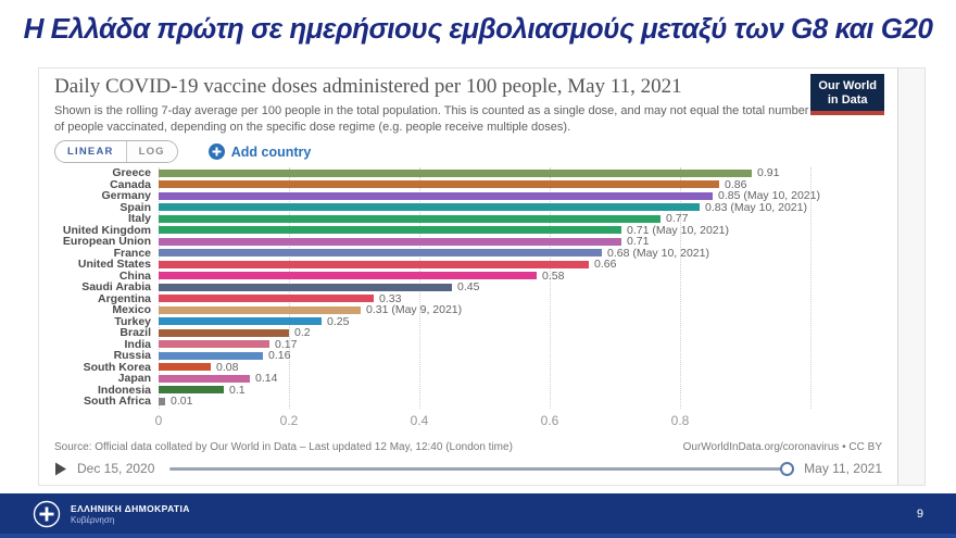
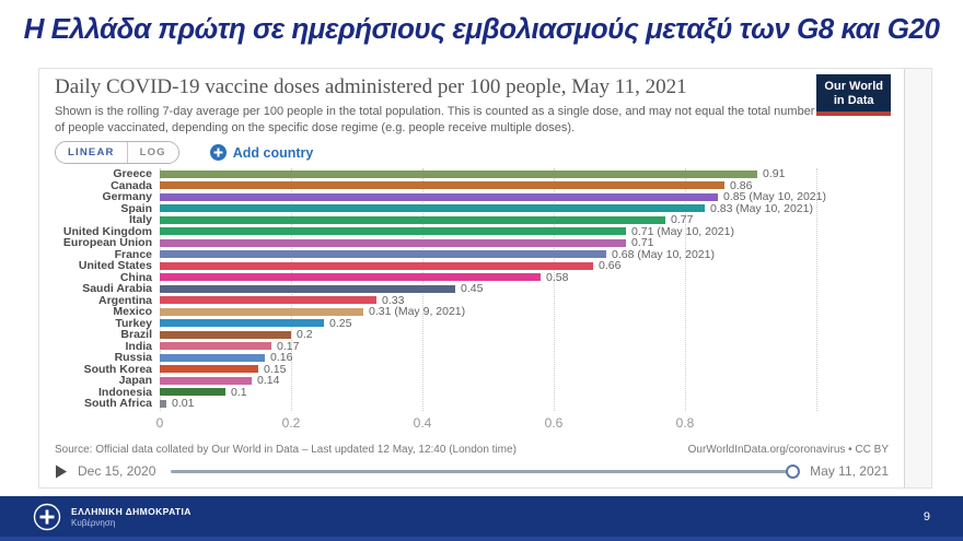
South Korea: 0.08 -> 0.15
